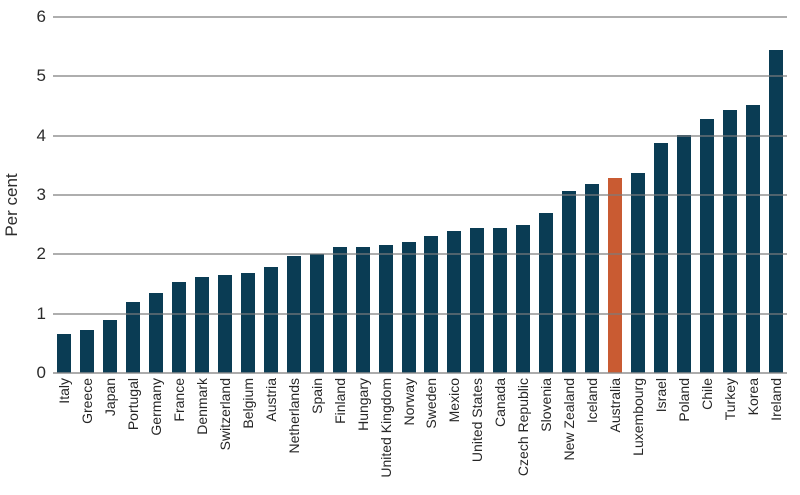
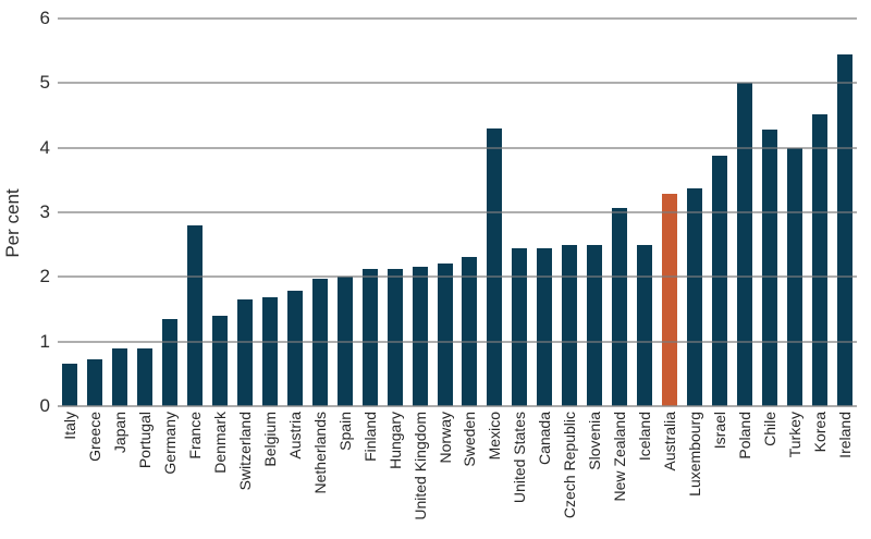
Portugal: 1.2 -> 0.9
France: 1.5 -> 2.8
Denmark: 1.6 -> 1.4
Mexico: 2.4 -> 4.3
Slovenia: 2.7 -> 2.5
Iceland: 3.2 -> 2.5
Poland: 4.0 -> 5.0
Turkey: 4.4 -> 4.0
